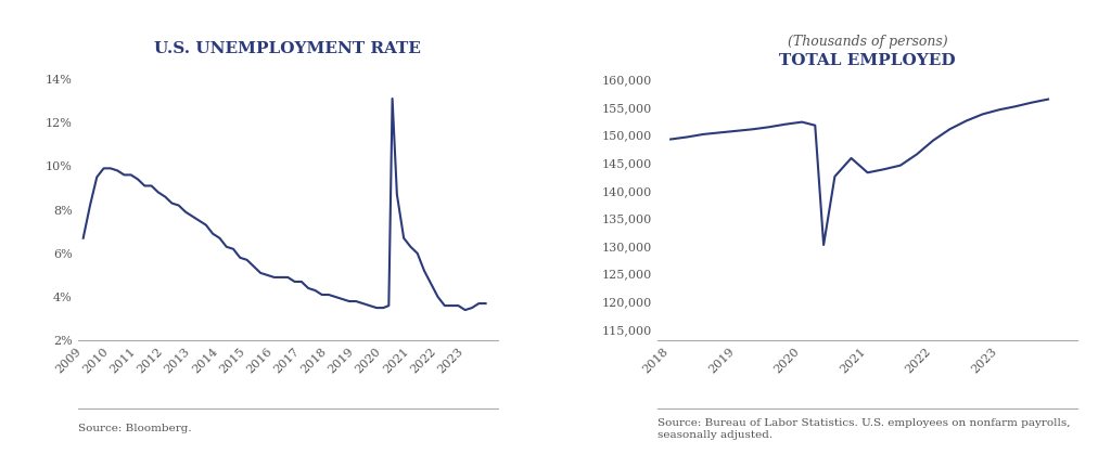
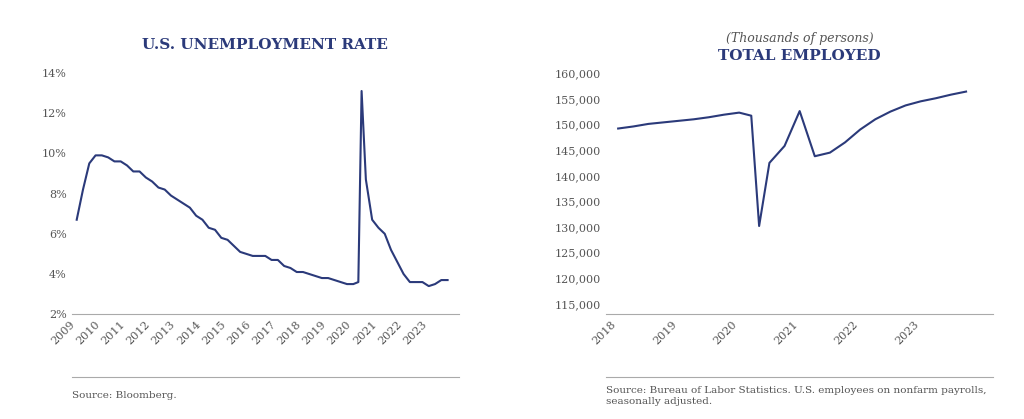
TOTAL EMPLOYED/2021: 143,200 -> 152,600
